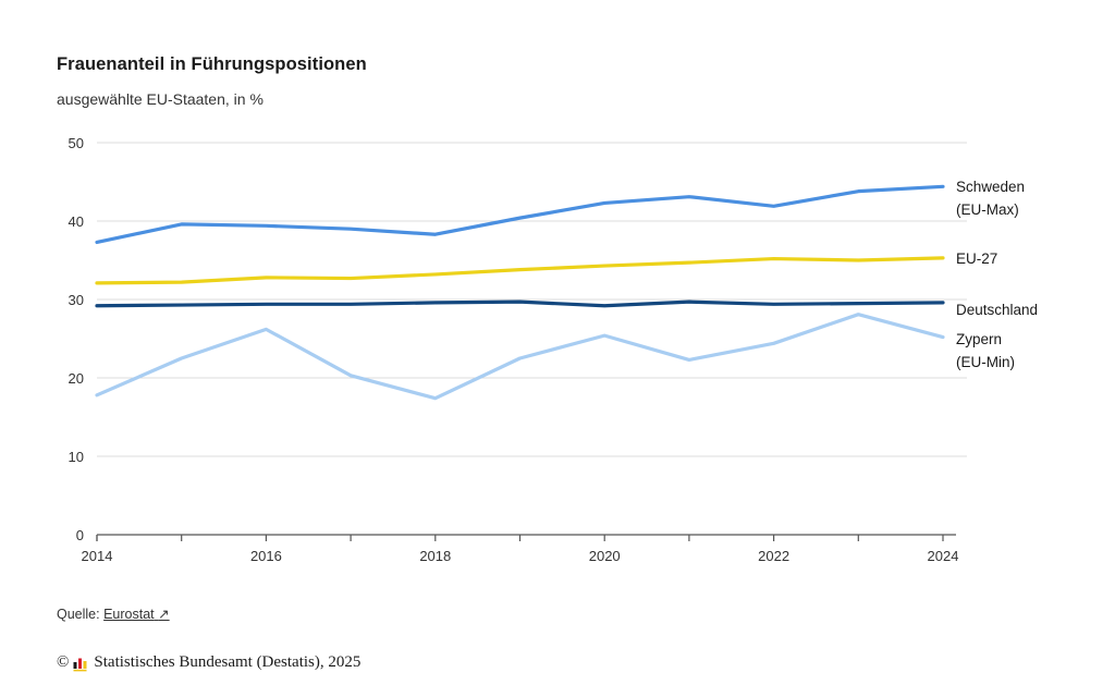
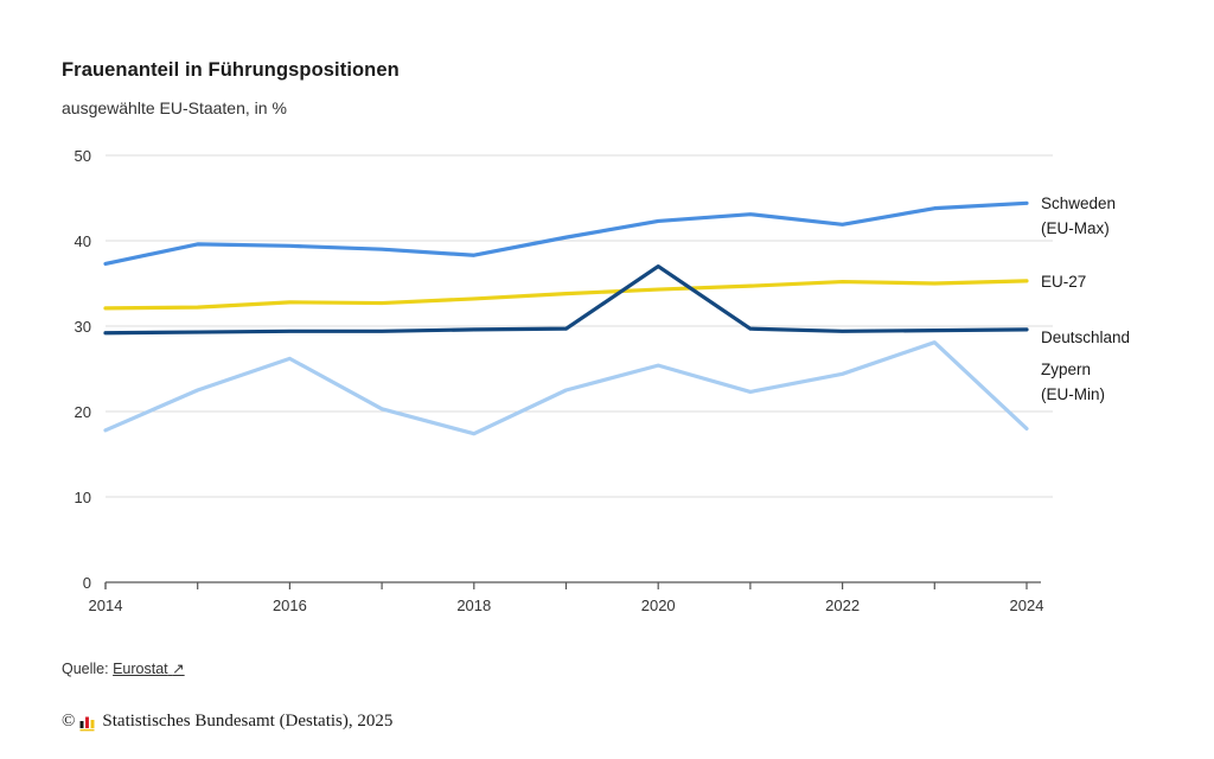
Deutschland/2020: 29 -> 37
Zypern (EU-Min)/2024: 25 -> 18
